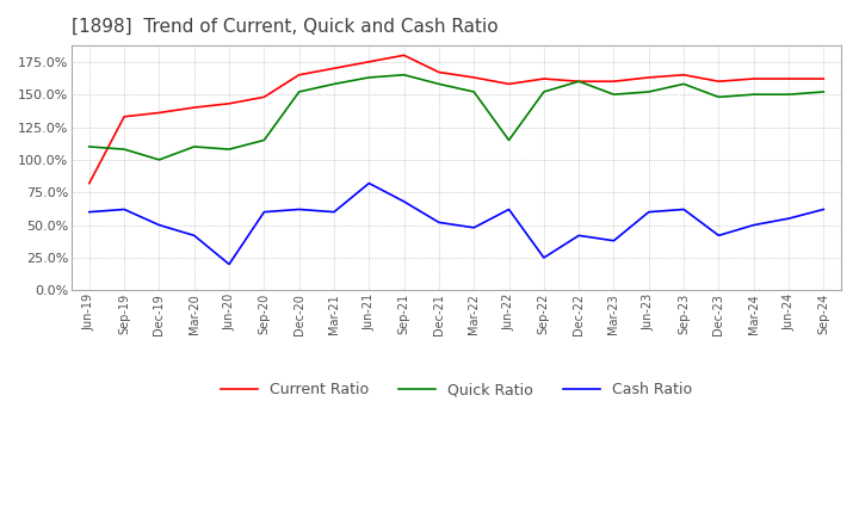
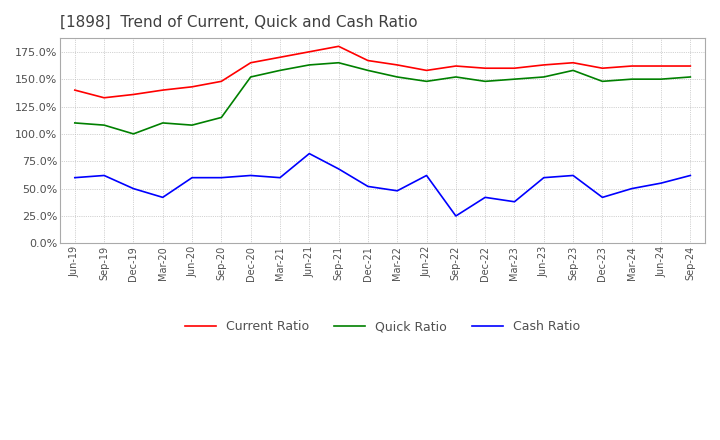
Current Ratio/Jun-19: 82% -> 140%
Cash Ratio/Jun-20: 20% -> 60%
Quick Ratio/Jun-22: 115% -> 148%
Quick Ratio/Dec-22: 160% -> 148%
